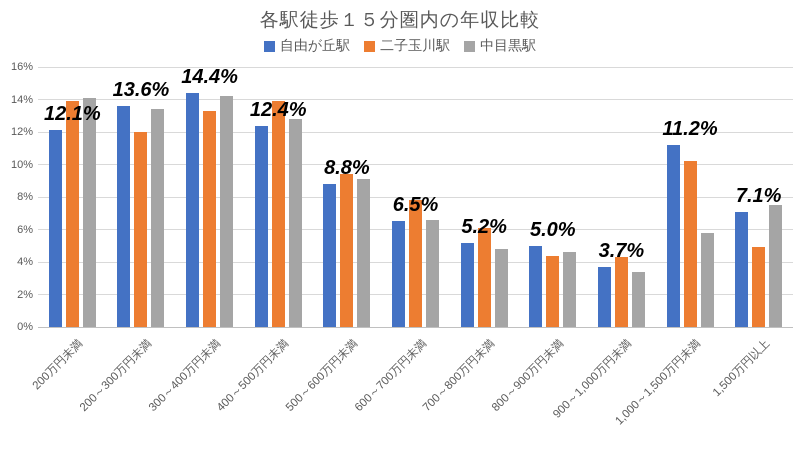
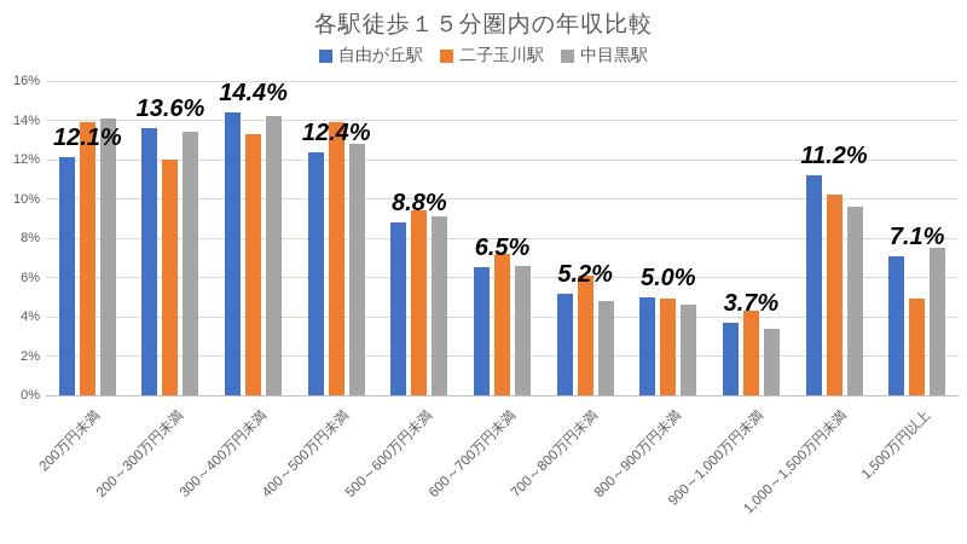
二子玉川駅/600～700万円未満: 7.8% -> 7.2%
二子玉川駅/800～900万円未満: 4.4% -> 4.9%
中目黒駅/1,000～1,500万円未満: 5.8% -> 9.6%
